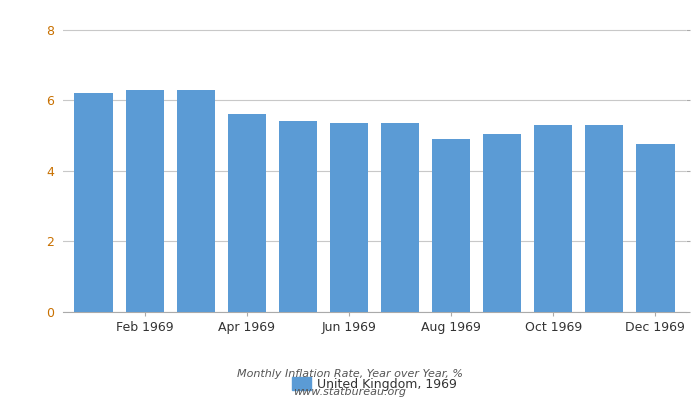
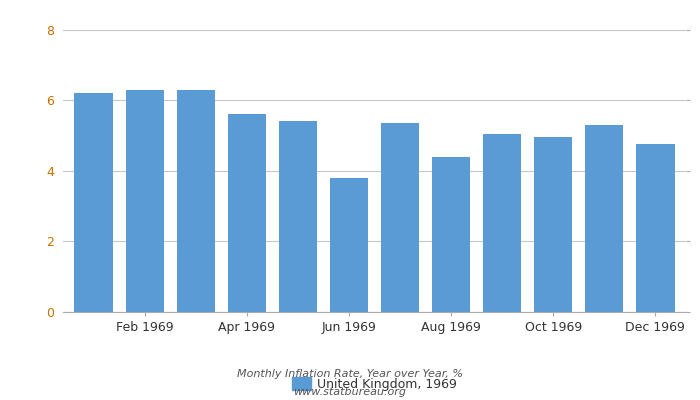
Jun 1969: 5.35 -> 3.80
Aug 1969: 4.90 -> 4.40
Oct 1969: 5.30 -> 4.95
